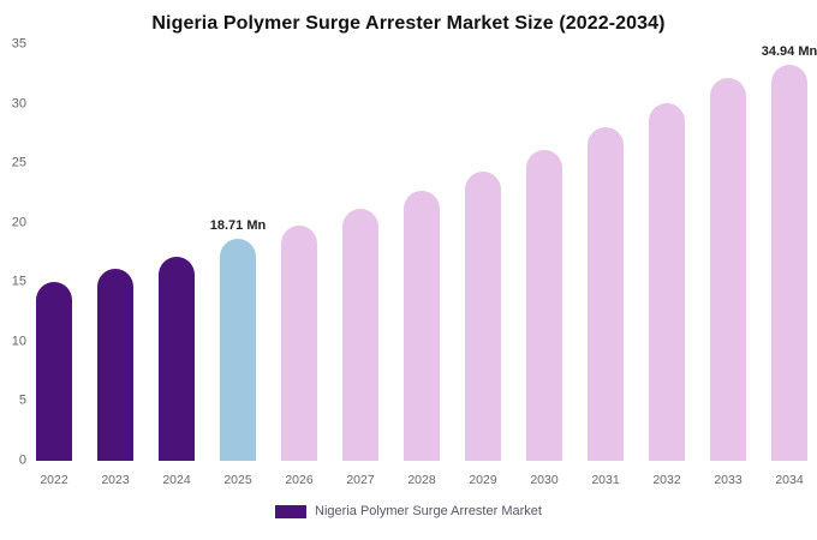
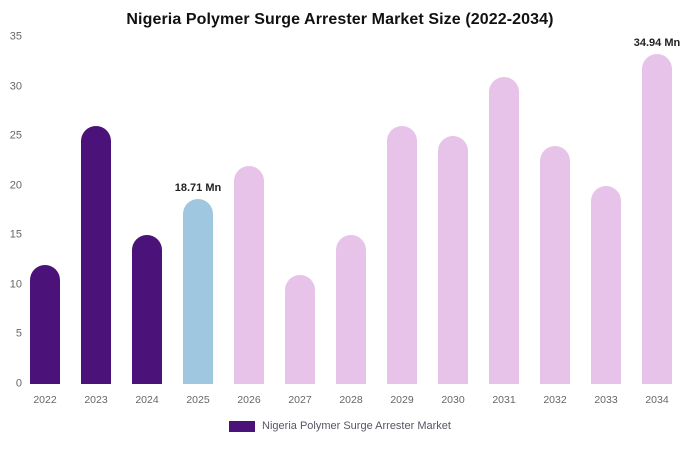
2022: 15 -> 12
2023: 16 -> 26
2024: 17 -> 15
2026: 20 -> 22
2027: 21 -> 11
2028: 23 -> 15
2029: 24 -> 26
2030: 26 -> 25
2031: 28 -> 31
2032: 30 -> 24
2033: 32 -> 20
